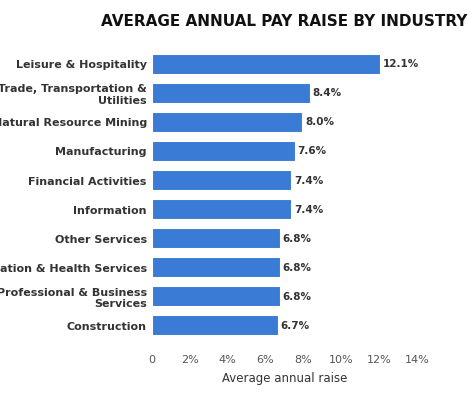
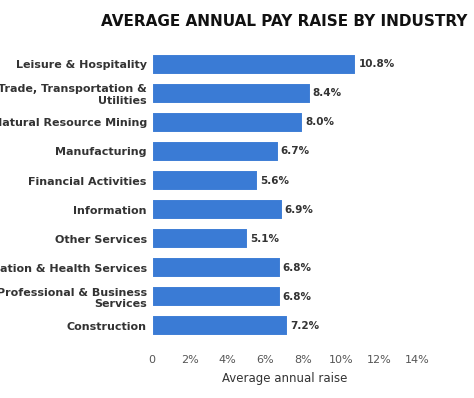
Leisure & Hospitality: 12.1% -> 10.8%
Manufacturing: 7.6% -> 6.7%
Financial Activities: 7.4% -> 5.6%
Information: 7.4% -> 6.9%
Other Services: 6.8% -> 5.1%
Construction: 6.7% -> 7.2%
